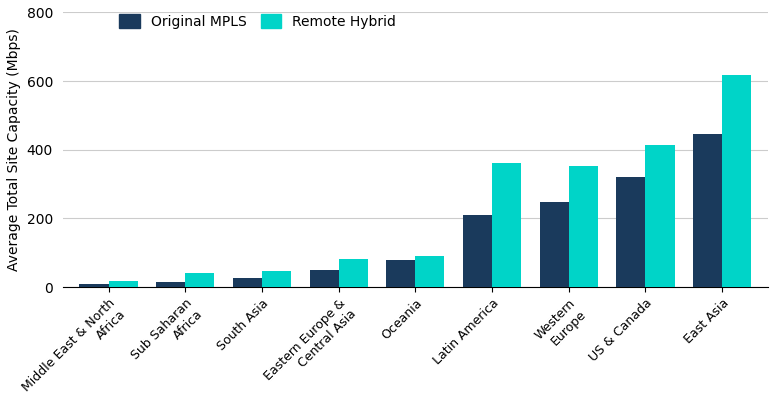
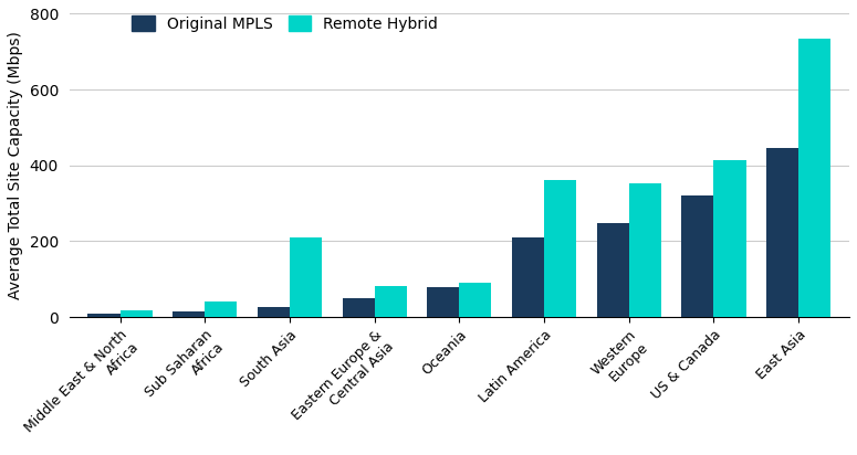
Remote Hybrid/South Asia: 47 -> 210
Remote Hybrid/East Asia: 618 -> 735
